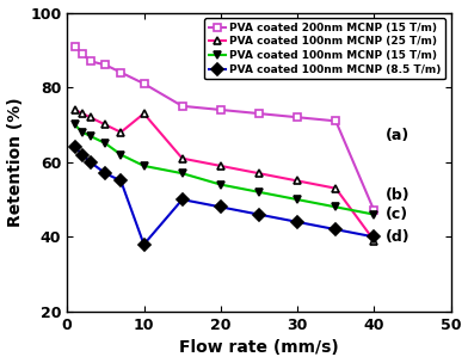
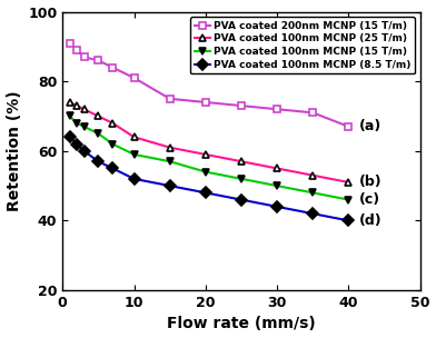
PVA coated 100nm MCNP (25 T/m)/10: 73 -> 64
PVA coated 100nm MCNP (8.5 T/m)/10: 38 -> 52
PVA coated 200nm MCNP (15 T/m)/40: 47 -> 67
PVA coated 100nm MCNP (25 T/m)/40: 39 -> 51
